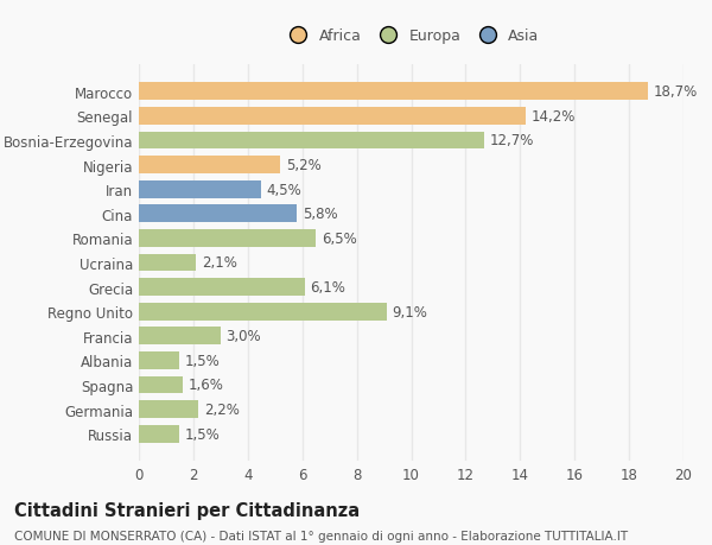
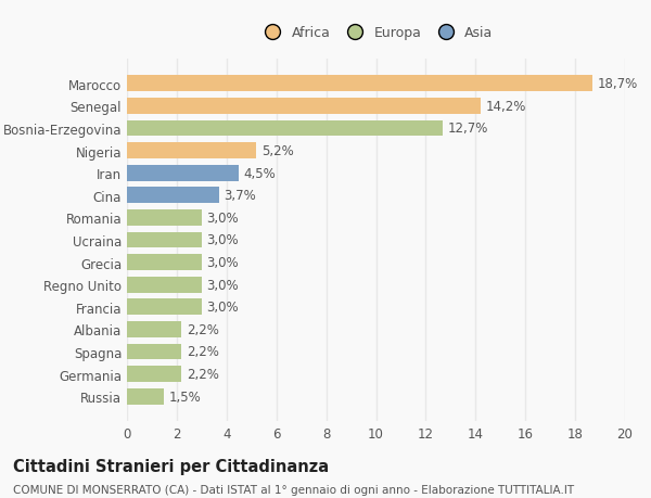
Cina: 5,8% -> 3,7%
Romania: 6,5% -> 3,0%
Ucraina: 2,1% -> 3,0%
Grecia: 6,1% -> 3,0%
Regno Unito: 9,1% -> 3,0%
Albania: 1,5% -> 2,2%
Spagna: 1,6% -> 2,2%
